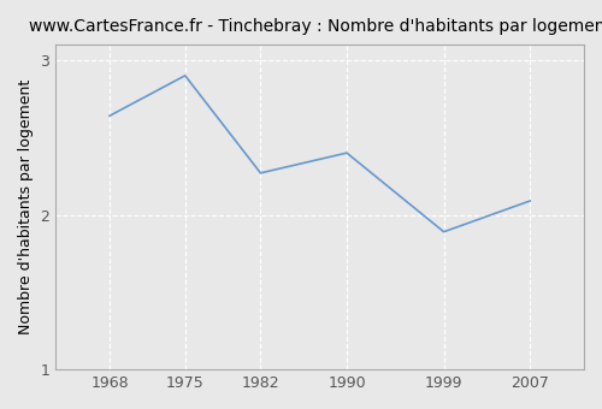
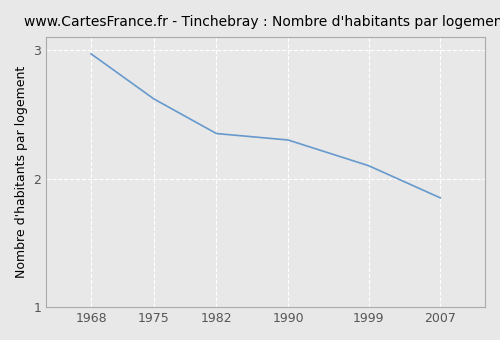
1968: 2.64 -> 2.97
1975: 2.90 -> 2.62
1982: 2.27 -> 2.35
1990: 2.40 -> 2.30
1999: 1.89 -> 2.10
2007: 2.09 -> 1.85
